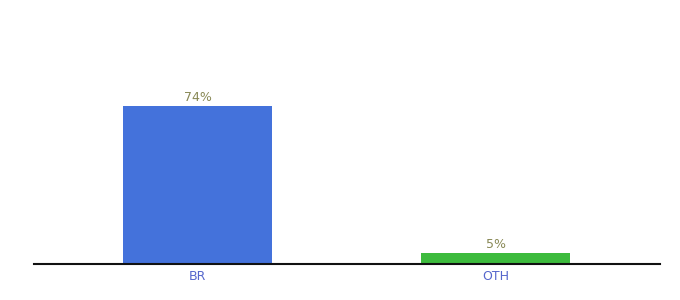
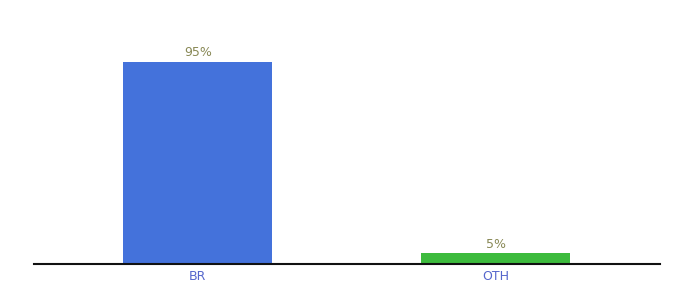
BR: 74% -> 95%
